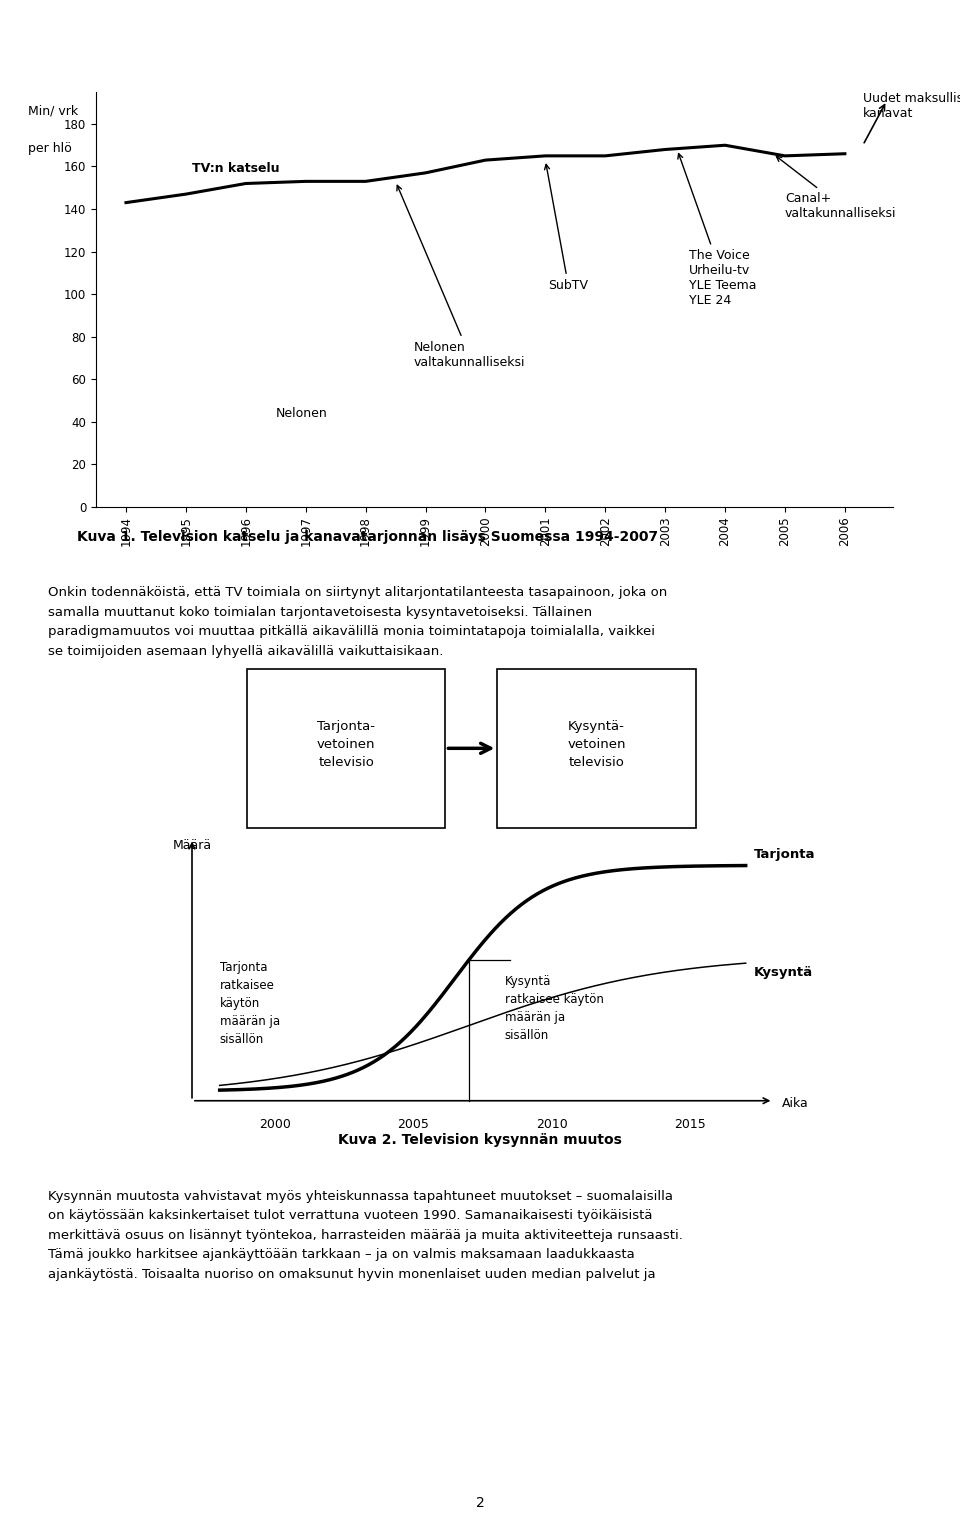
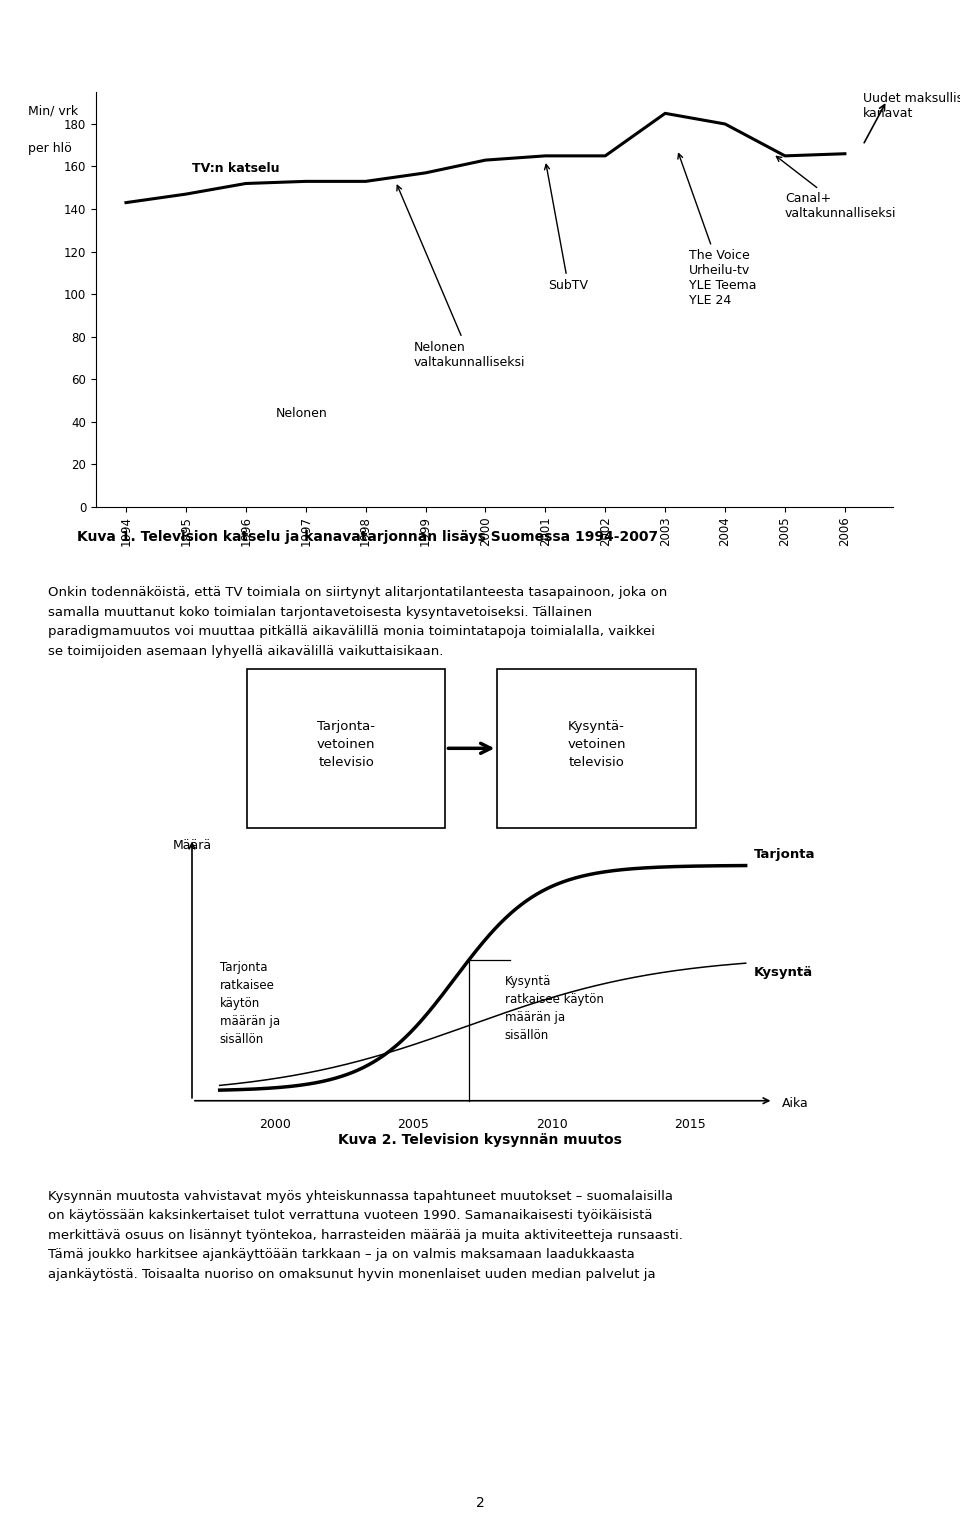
2003: 168 -> 185
2004: 170 -> 180
